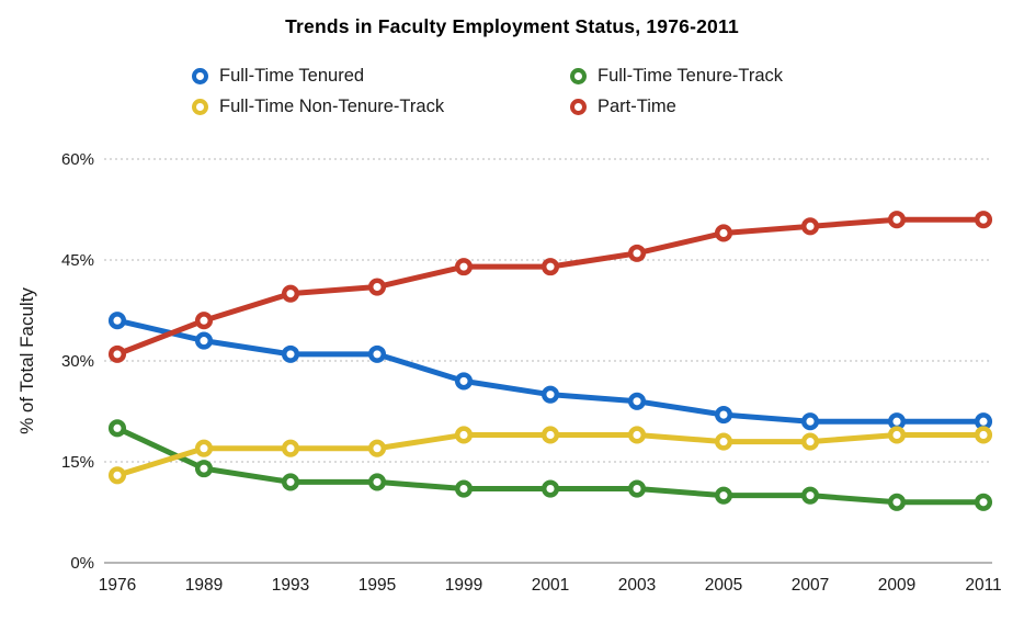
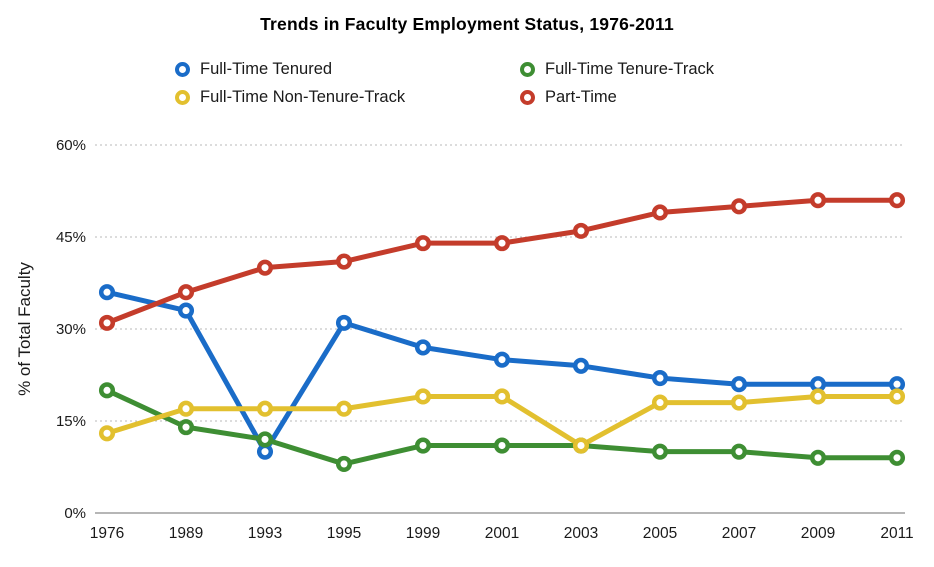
Full-Time Tenured/1993: 31% -> 10%
Full-Time Tenure-Track/1995: 12% -> 8%
Full-Time Non-Tenure-Track/2003: 19% -> 11%
